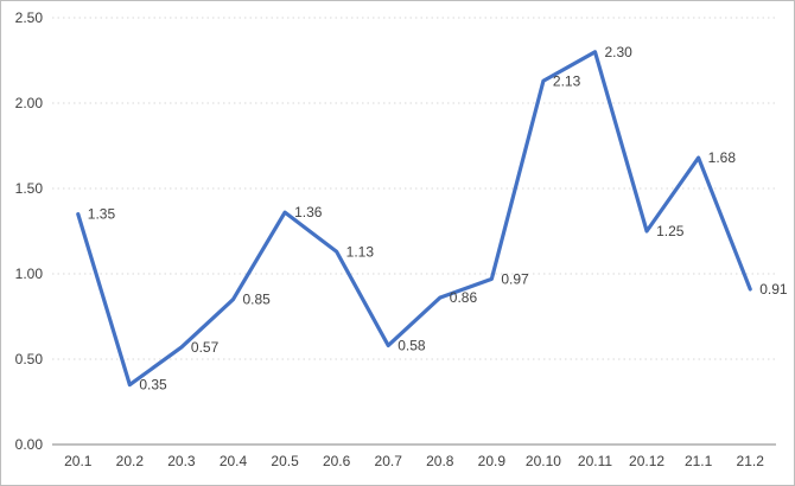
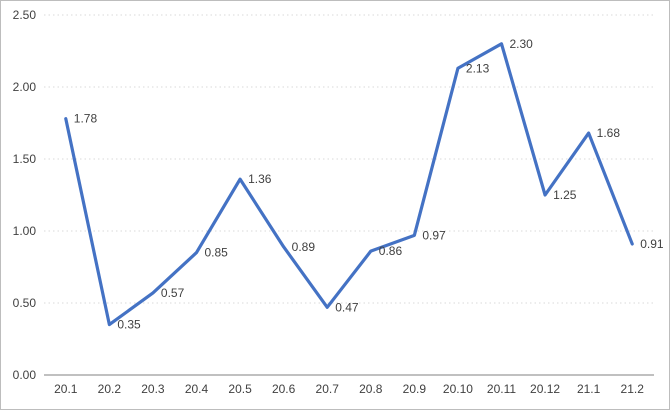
20.1: 1.35 -> 1.78
20.6: 1.13 -> 0.89
20.7: 0.58 -> 0.47
